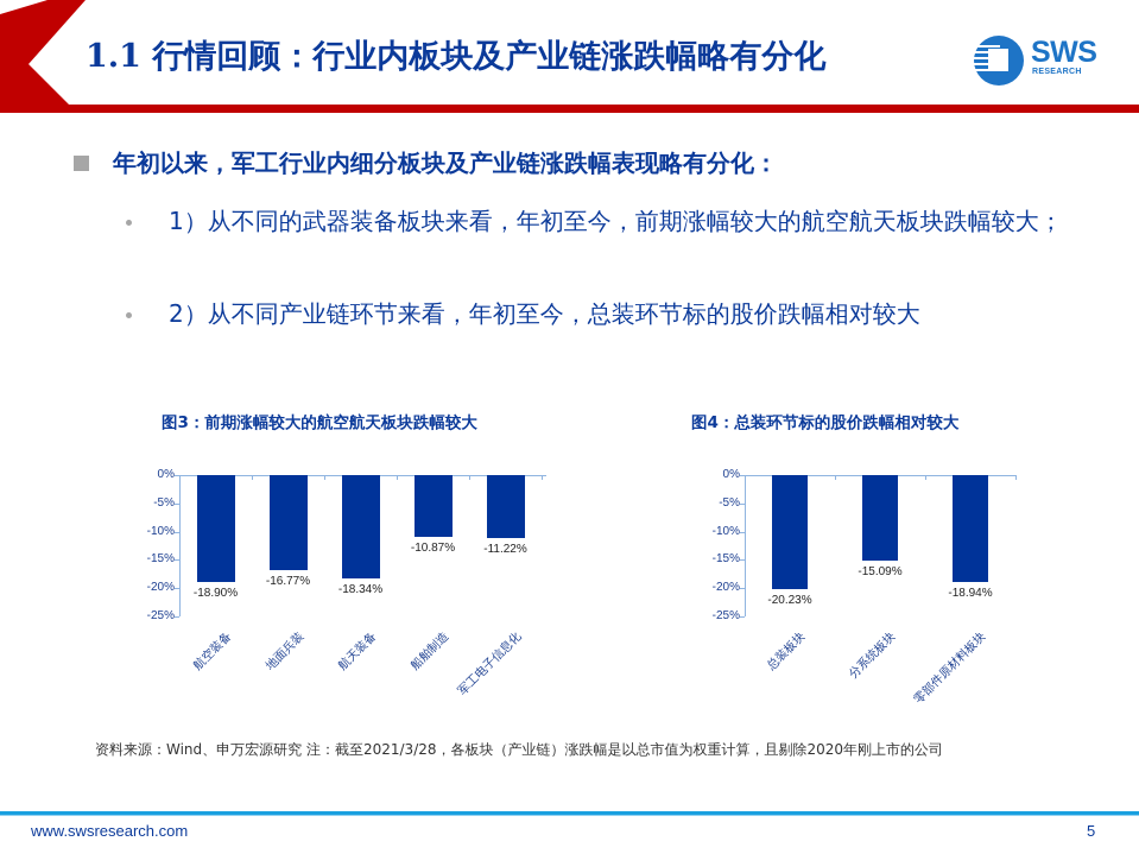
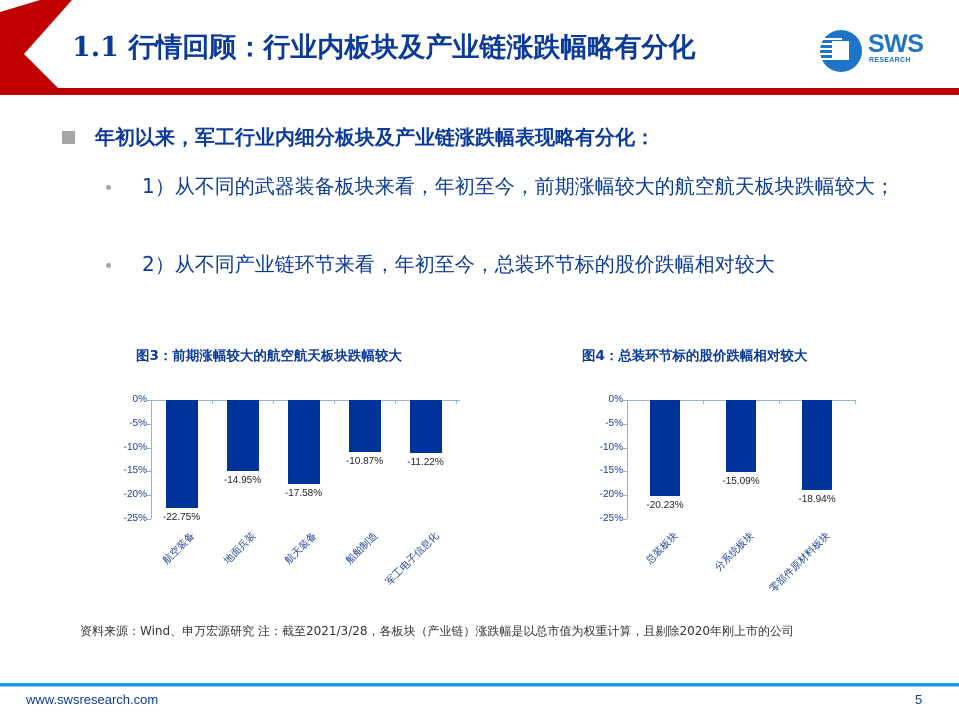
图3：前期涨幅较大的航空航天板块跌幅较大/航空装备: -18.90% -> -22.75%
图3：前期涨幅较大的航空航天板块跌幅较大/地面兵装: -16.77% -> -14.95%
图3：前期涨幅较大的航空航天板块跌幅较大/航天装备: -18.34% -> -17.58%
